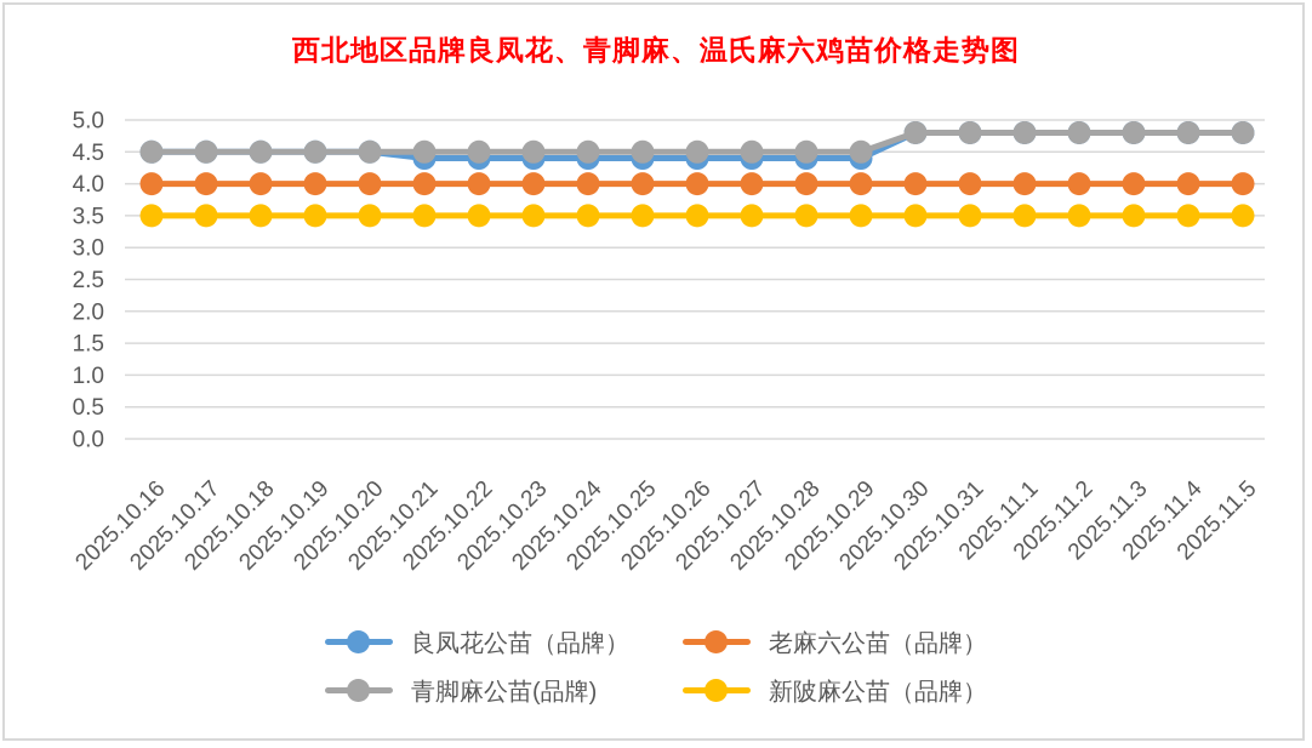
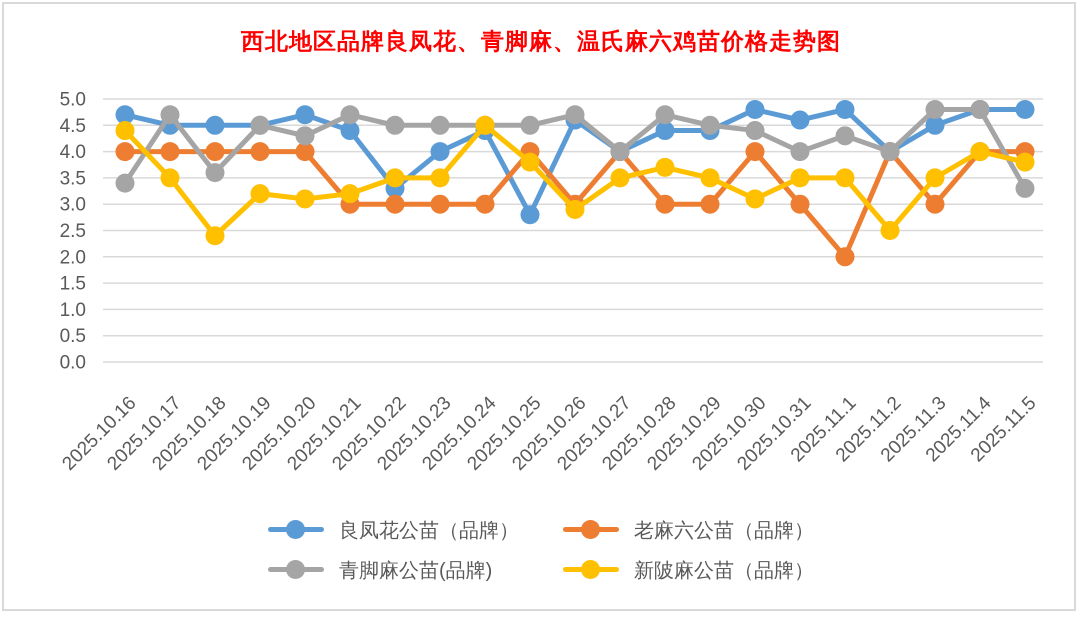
良凤花公苗（品牌）/2025.10.16: 4.5 -> 4.7
青脚麻公苗(品牌)/2025.10.16: 4.5 -> 3.4
新陂麻公苗（品牌）/2025.10.16: 3.5 -> 4.4
青脚麻公苗(品牌)/2025.10.17: 4.5 -> 4.7
青脚麻公苗(品牌)/2025.10.18: 4.5 -> 3.6
新陂麻公苗（品牌）/2025.10.18: 3.5 -> 2.4
新陂麻公苗（品牌）/2025.10.19: 3.5 -> 3.2
良凤花公苗（品牌）/2025.10.20: 4.5 -> 4.7
青脚麻公苗(品牌)/2025.10.20: 4.5 -> 4.3
新陂麻公苗（品牌）/2025.10.20: 3.5 -> 3.1
老麻六公苗（品牌）/2025.10.21: 4 -> 3
青脚麻公苗(品牌)/2025.10.21: 4.5 -> 4.7
新陂麻公苗（品牌）/2025.10.21: 3.5 -> 3.2
良凤花公苗（品牌）/2025.10.22: 4.4 -> 3.3
老麻六公苗（品牌）/2025.10.22: 4 -> 3
良凤花公苗（品牌）/2025.10.23: 4.4 -> 4.0
老麻六公苗（品牌）/2025.10.23: 4 -> 3
老麻六公苗（品牌）/2025.10.24: 4 -> 3
新陂麻公苗（品牌）/2025.10.24: 3.5 -> 4.5
良凤花公苗（品牌）/2025.10.25: 4.4 -> 2.8
新陂麻公苗（品牌）/2025.10.25: 3.5 -> 3.8
良凤花公苗（品牌）/2025.10.26: 4.4 -> 4.6
老麻六公苗（品牌）/2025.10.26: 4 -> 3
青脚麻公苗(品牌)/2025.10.26: 4.5 -> 4.7
新陂麻公苗（品牌）/2025.10.26: 3.5 -> 2.9
良凤花公苗（品牌）/2025.10.27: 4.4 -> 4.0
青脚麻公苗(品牌)/2025.10.27: 4.5 -> 4.0
老麻六公苗（品牌）/2025.10.28: 4 -> 3
青脚麻公苗(品牌)/2025.10.28: 4.5 -> 4.7
新陂麻公苗（品牌）/2025.10.28: 3.5 -> 3.7
老麻六公苗（品牌）/2025.10.29: 4 -> 3
青脚麻公苗(品牌)/2025.10.30: 4.8 -> 4.4
新陂麻公苗（品牌）/2025.10.30: 3.5 -> 3.1
良凤花公苗（品牌）/2025.10.31: 4.8 -> 4.6
老麻六公苗（品牌）/2025.10.31: 4 -> 3
青脚麻公苗(品牌)/2025.10.31: 4.8 -> 4.0
老麻六公苗（品牌）/2025.11.1: 4 -> 2
青脚麻公苗(品牌)/2025.11.1: 4.8 -> 4.3
良凤花公苗（品牌）/2025.11.2: 4.8 -> 4.0
青脚麻公苗(品牌)/2025.11.2: 4.8 -> 4.0
新陂麻公苗（品牌）/2025.11.2: 3.5 -> 2.5
良凤花公苗（品牌）/2025.11.3: 4.8 -> 4.5
老麻六公苗（品牌）/2025.11.3: 4 -> 3
新陂麻公苗（品牌）/2025.11.4: 3.5 -> 4.0
青脚麻公苗(品牌)/2025.11.5: 4.8 -> 3.3
新陂麻公苗（品牌）/2025.11.5: 3.5 -> 3.8
